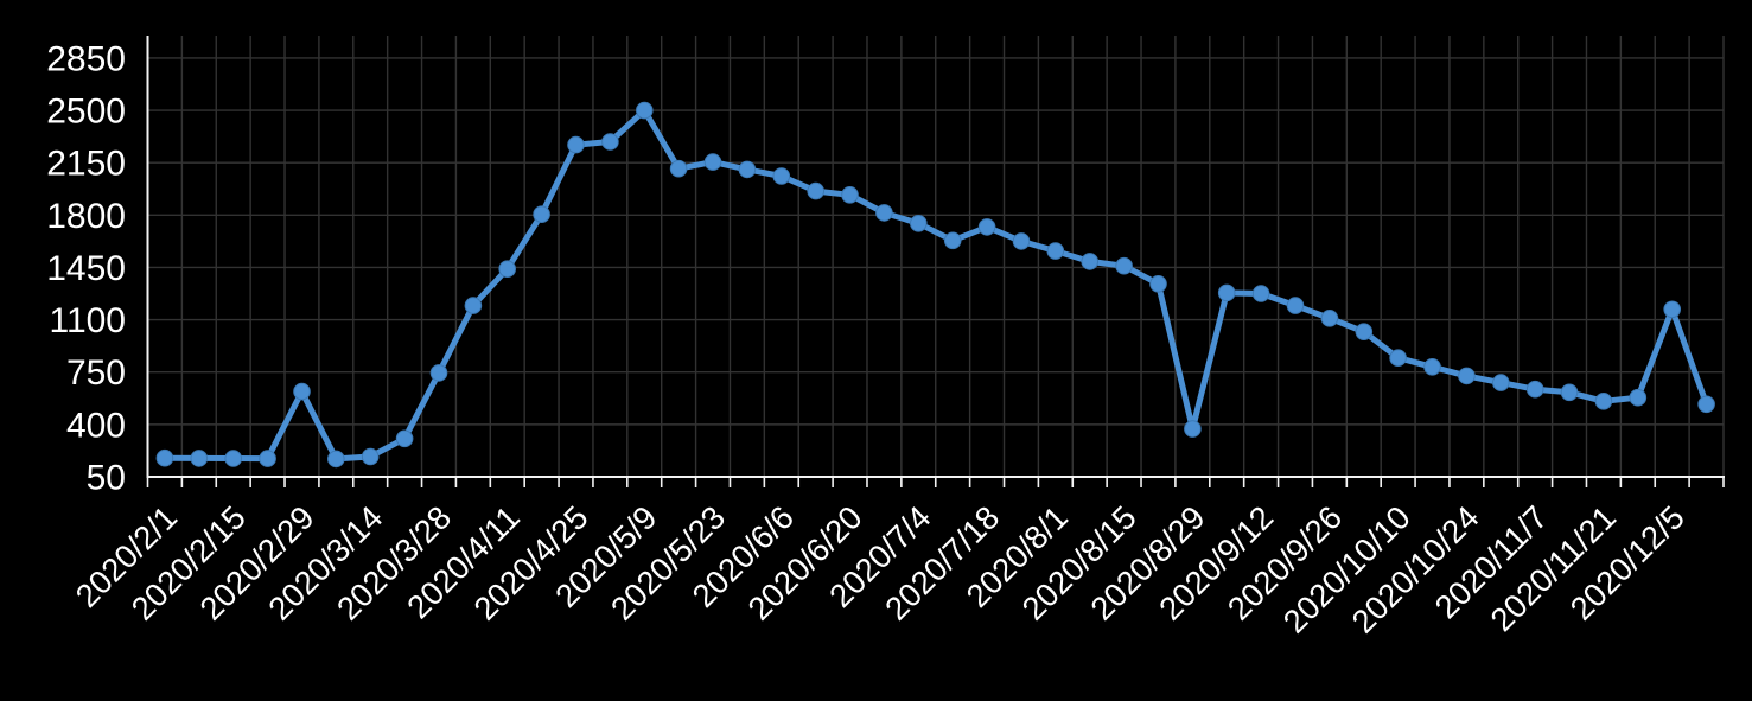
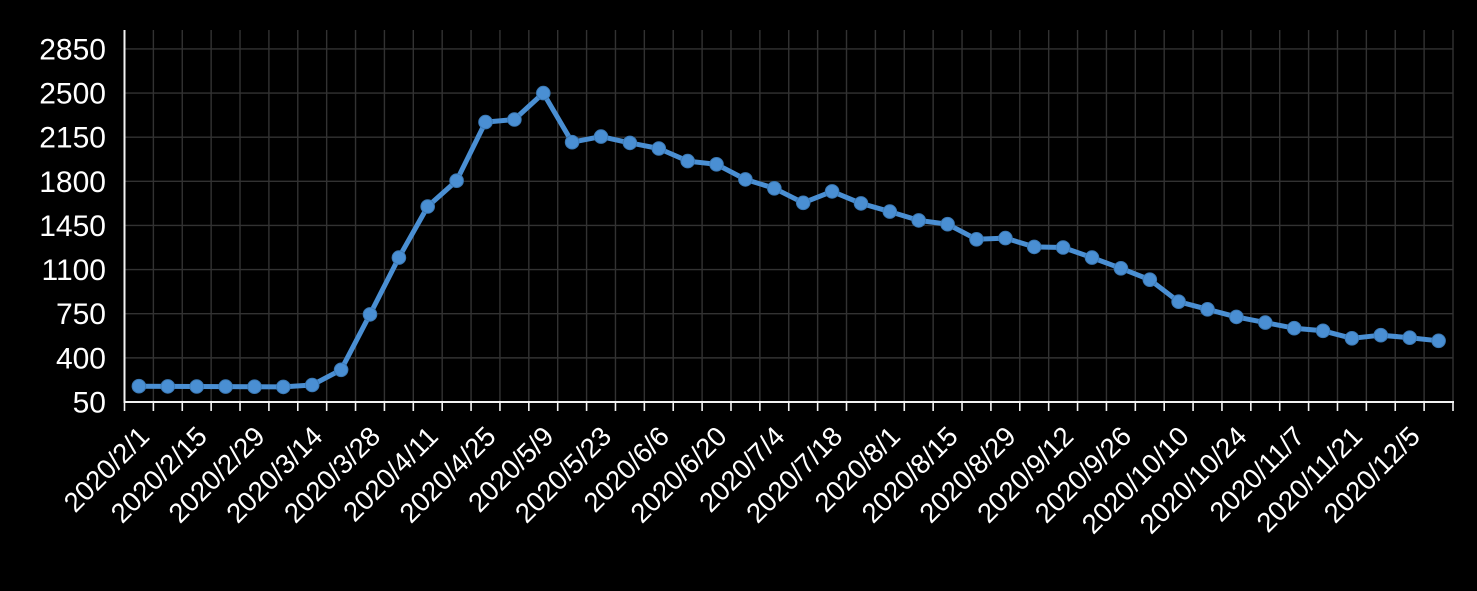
2020/2/29: 620 -> 170
2020/4/11: 1440 -> 1600
2020/8/29: 370 -> 1350
2020/12/5: 1170 -> 560
